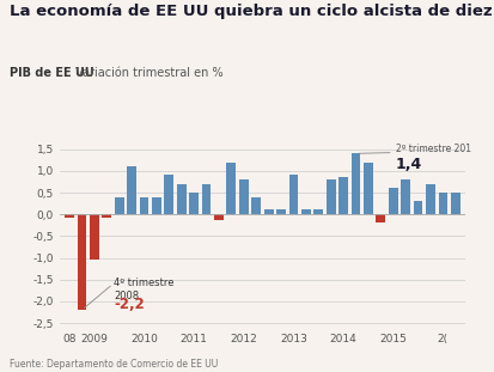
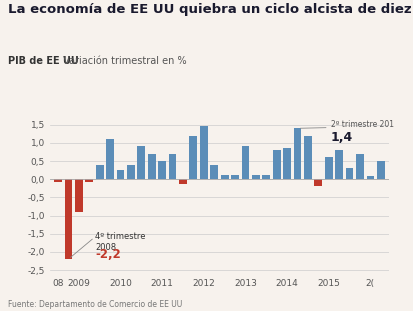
2009: -1,05 -> -0,90
2010: 0,40 -> 0,25
2012: 0,80 -> 1,45
2(: 0,50 -> 0,10
